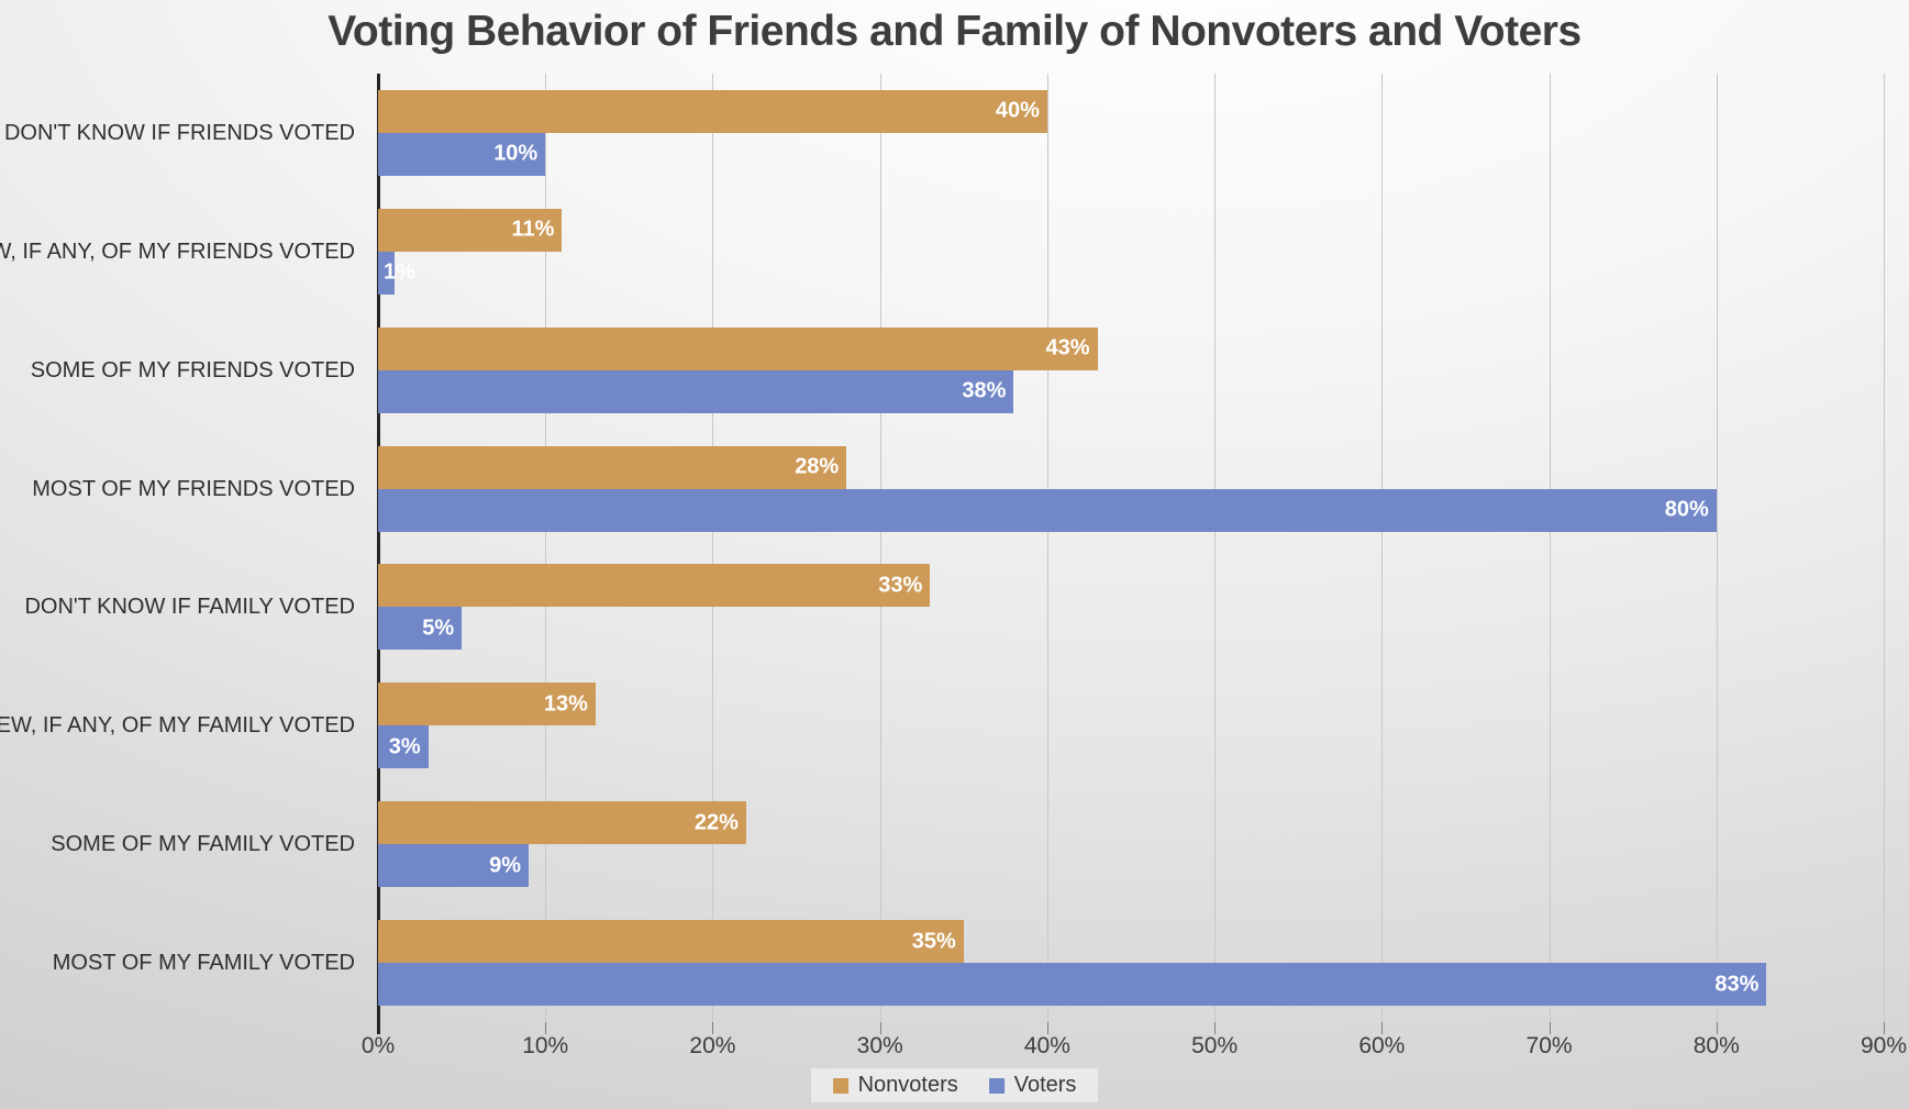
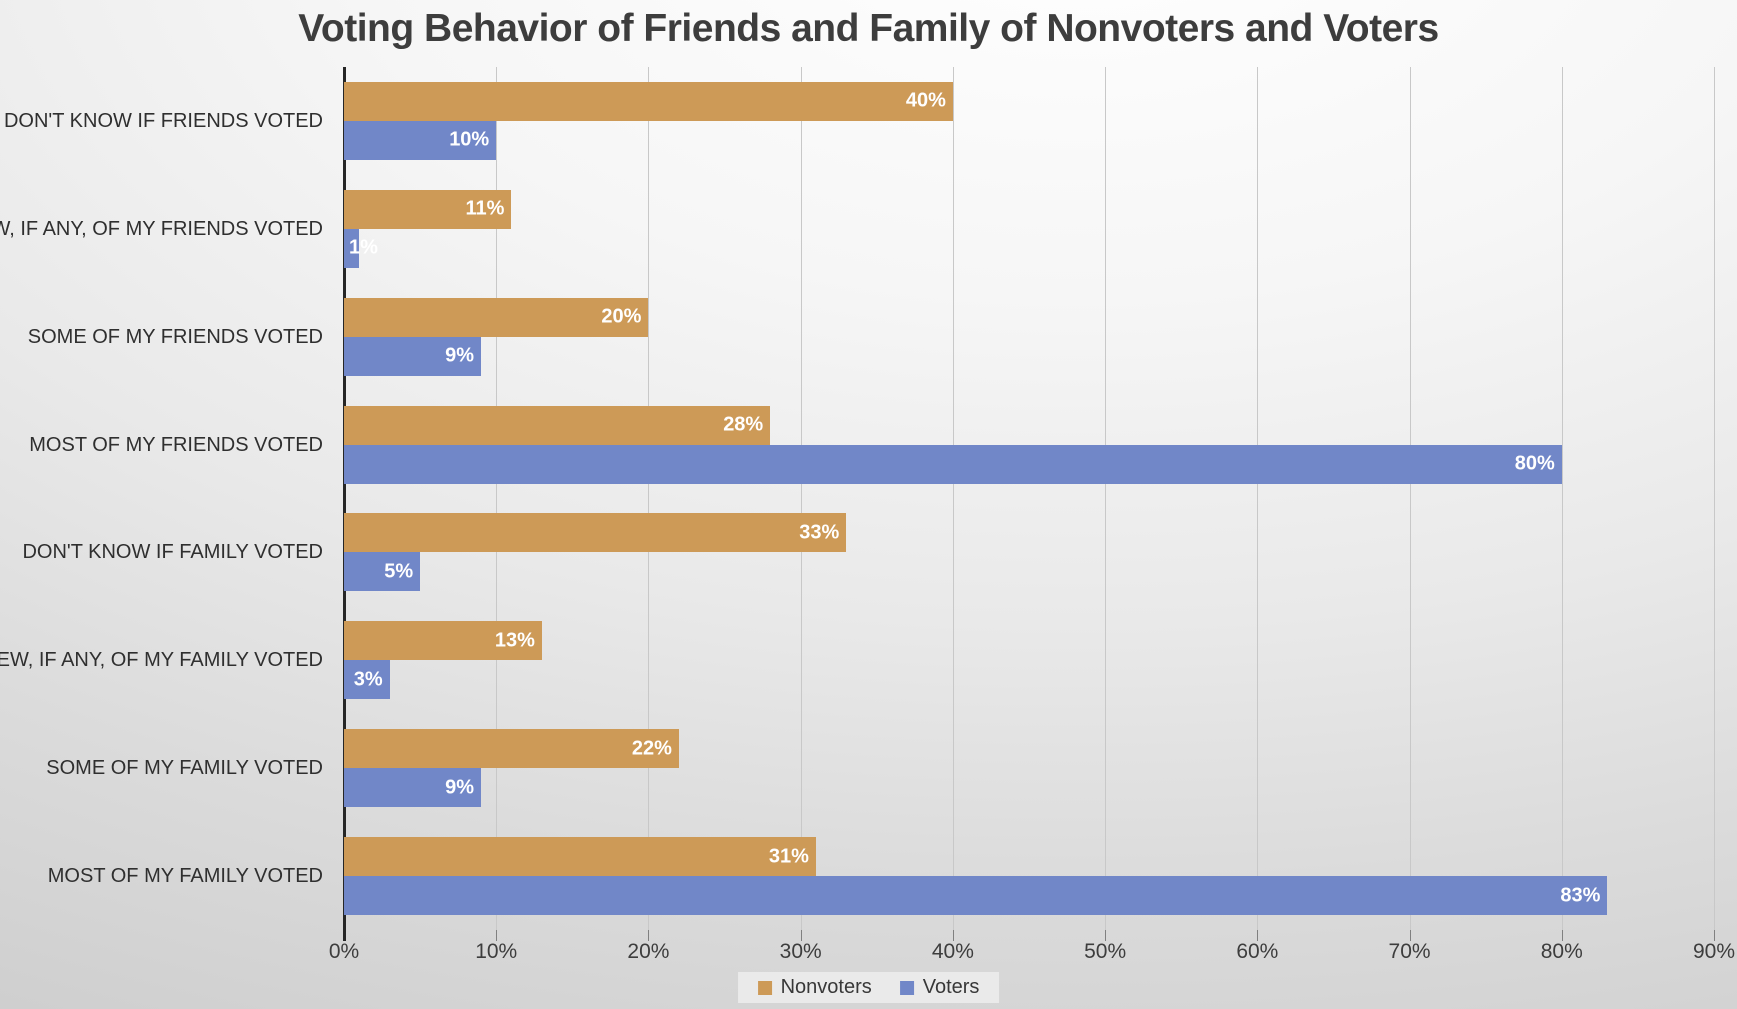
Nonvoters/SOME OF MY FRIENDS VOTED: 43% -> 20%
Voters/SOME OF MY FRIENDS VOTED: 38% -> 9%
Nonvoters/MOST OF MY FAMILY VOTED: 35% -> 31%
